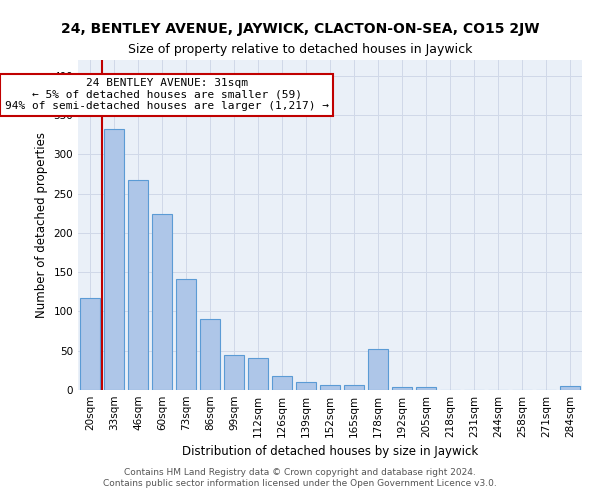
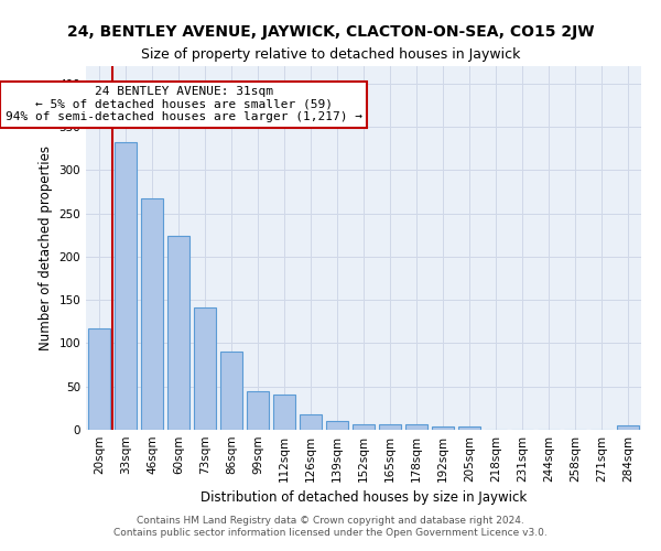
178sqm: 52 -> 7
